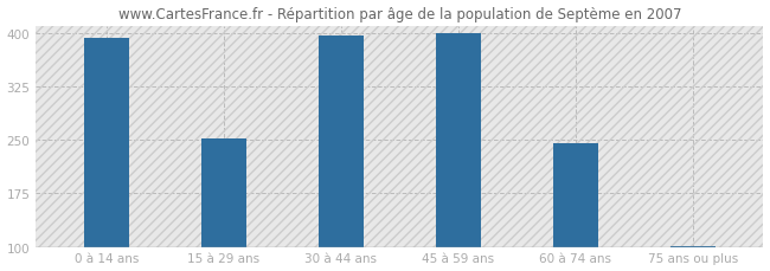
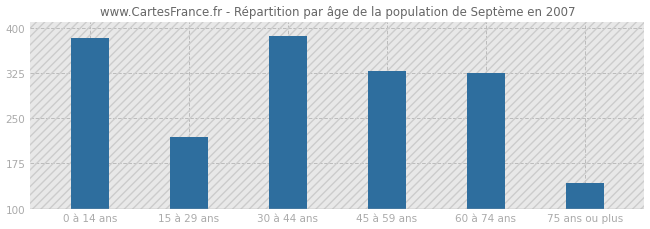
0 à 14 ans: 393 -> 382
15 à 29 ans: 252 -> 218
30 à 44 ans: 396 -> 386
45 à 59 ans: 399 -> 328
60 à 74 ans: 245 -> 324
75 ans ou plus: 101 -> 142
